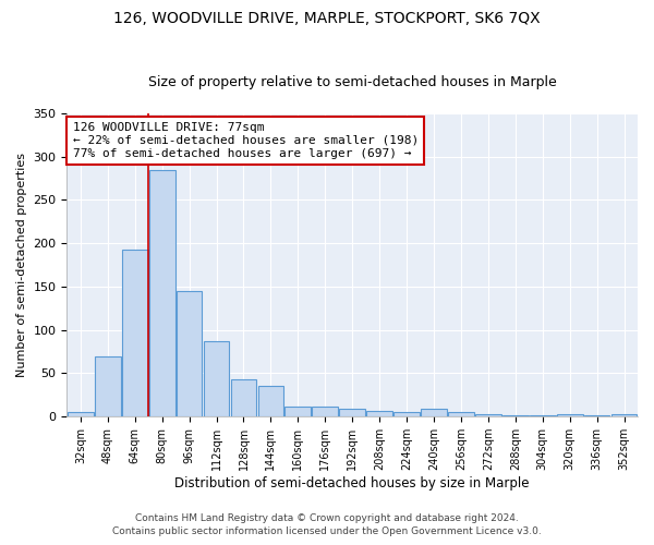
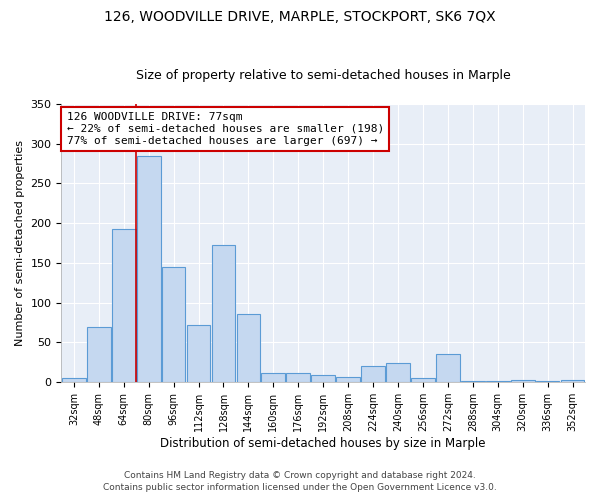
112sqm: 87 -> 72
128sqm: 43 -> 172
144sqm: 36 -> 86
224sqm: 5 -> 20
240sqm: 9 -> 24
272sqm: 3 -> 36
